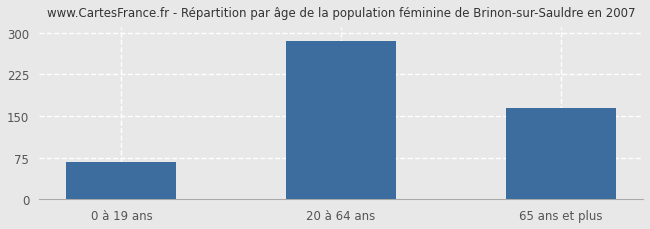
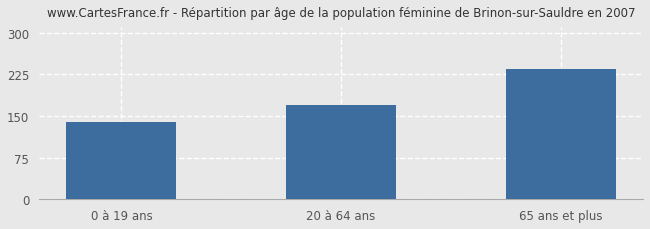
0 à 19 ans: 68 -> 140
20 à 64 ans: 285 -> 170
65 ans et plus: 165 -> 234
